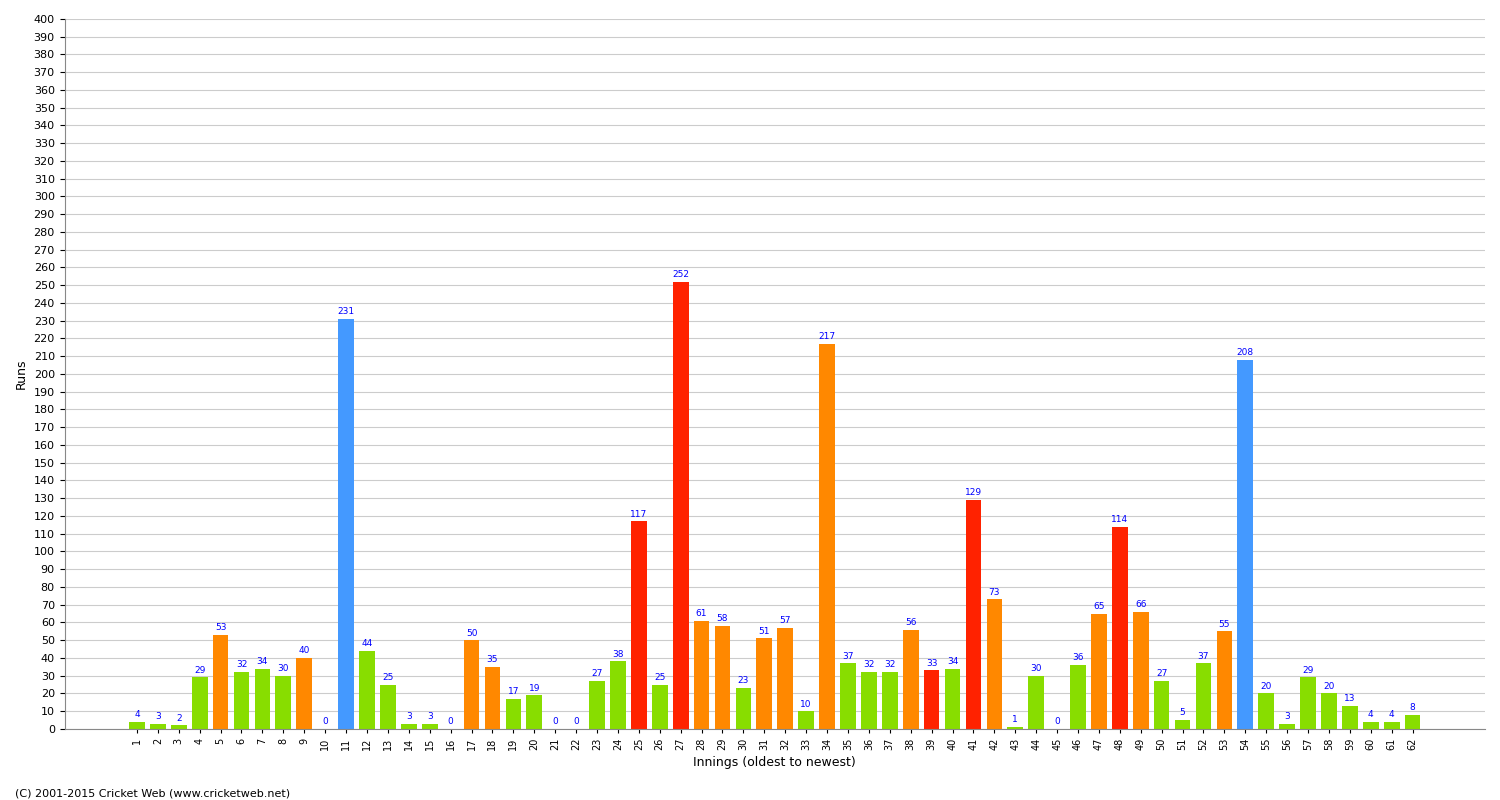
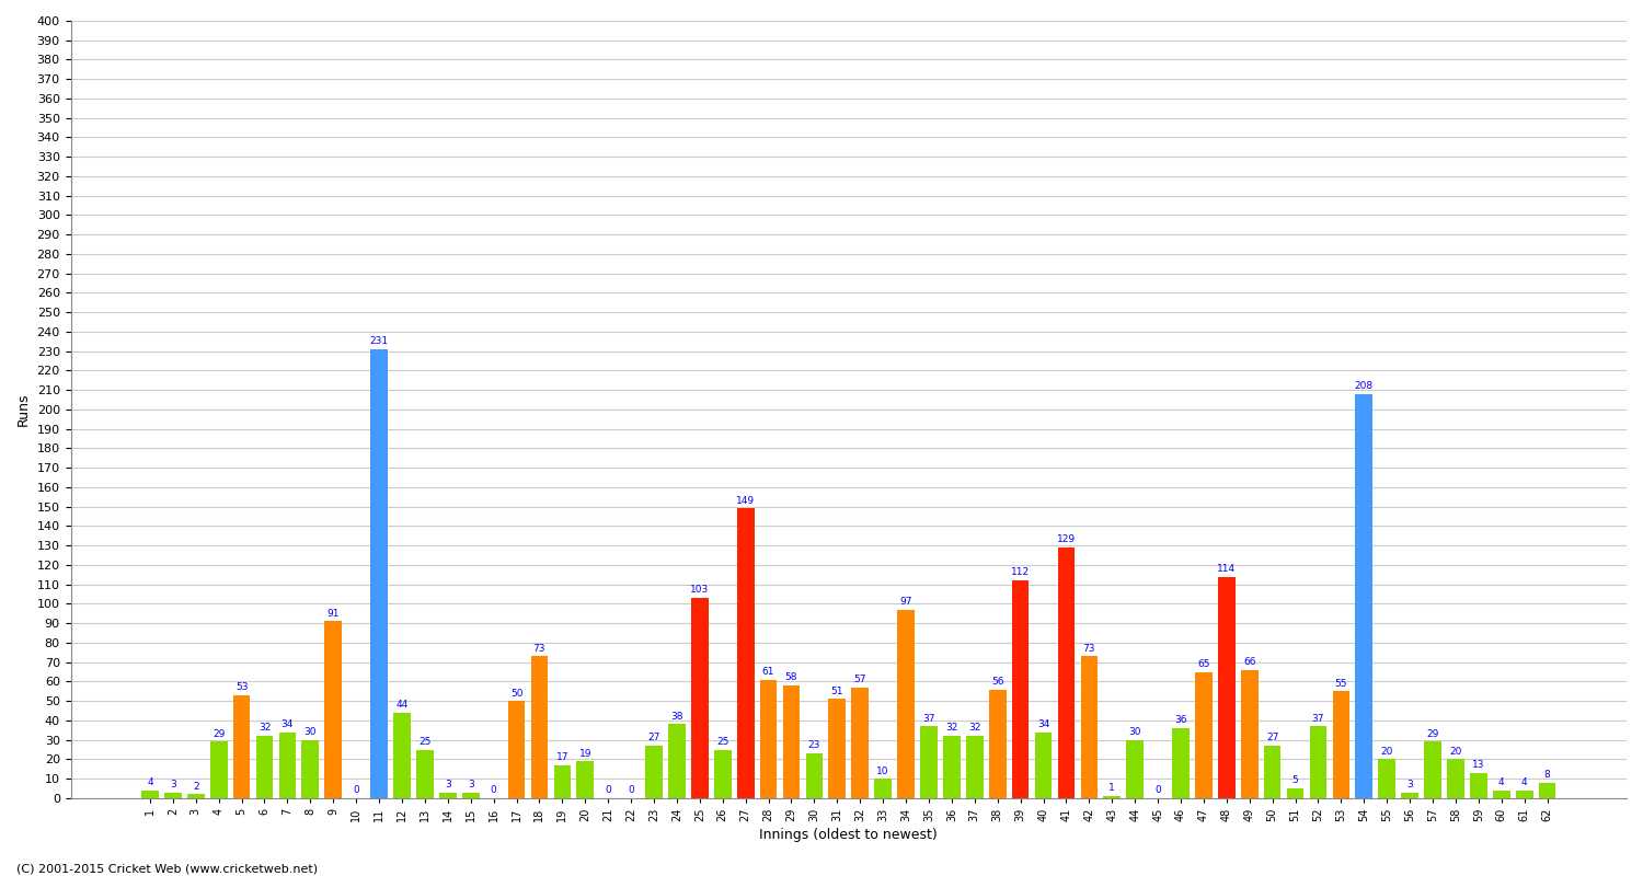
9: 40 -> 91
18: 35 -> 73
25: 117 -> 103
27: 252 -> 149
34: 217 -> 97
39: 33 -> 112
